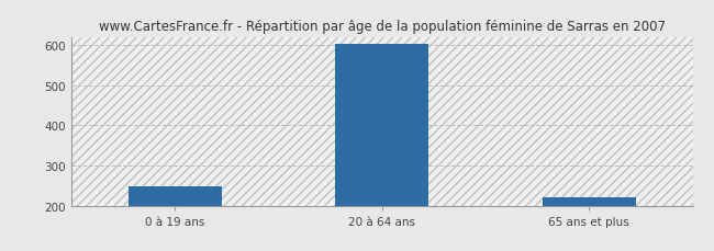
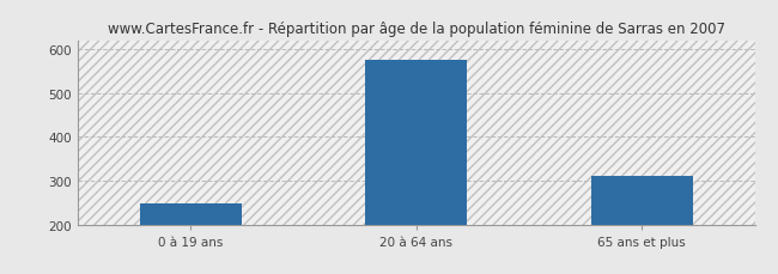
20 à 64 ans: 601 -> 575
65 ans et plus: 220 -> 310
